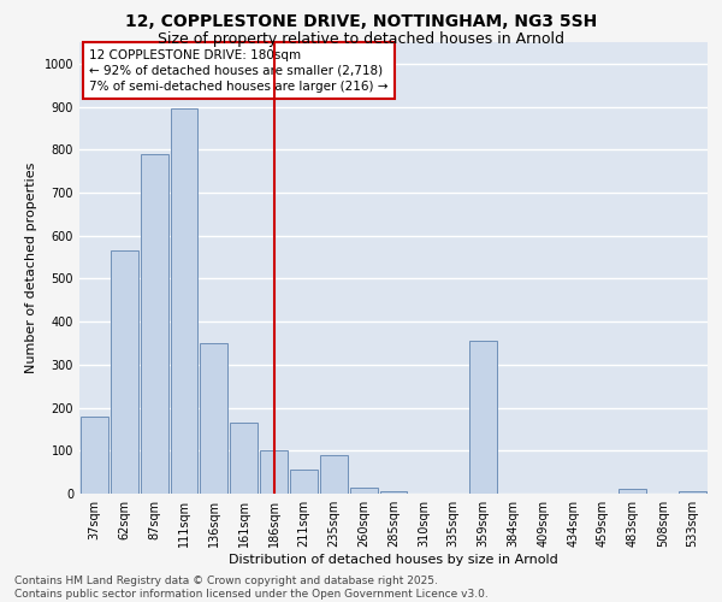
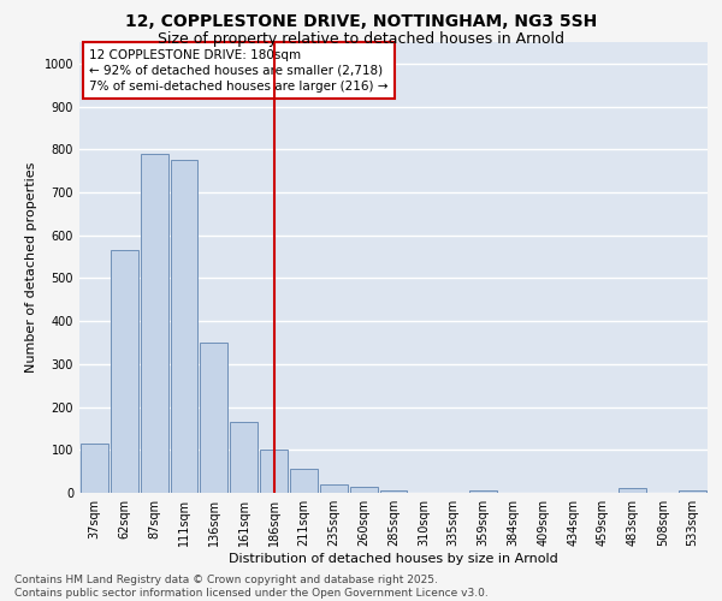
37sqm: 180 -> 115
111sqm: 895 -> 775
235sqm: 90 -> 20
359sqm: 355 -> 5
